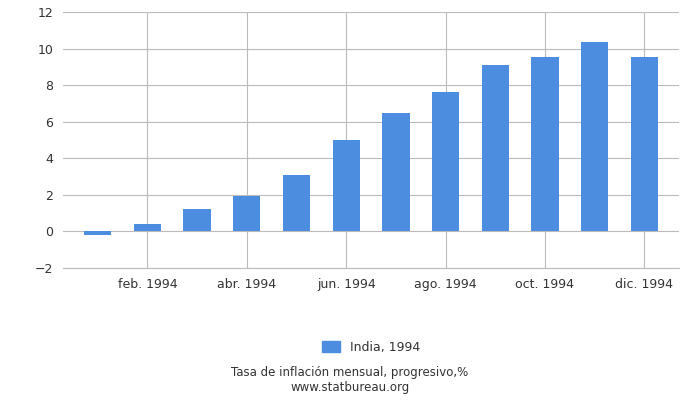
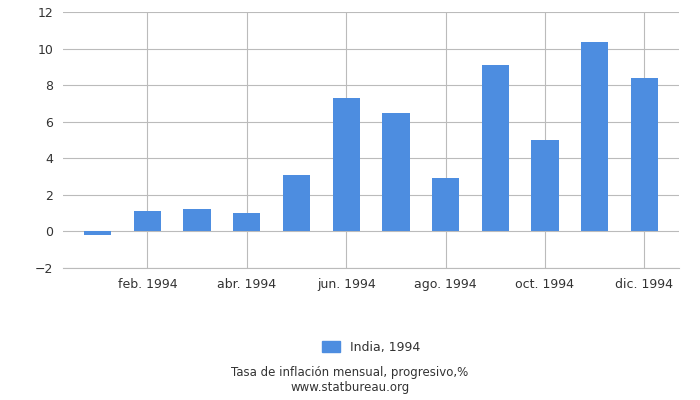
feb. 1994: 0.4 -> 1.1
abr. 1994: 1.9 -> 1.0
jun. 1994: 5.0 -> 7.3
ago. 1994: 7.6 -> 2.9
oct. 1994: 9.6 -> 5.0
dic. 1994: 9.6 -> 8.4
